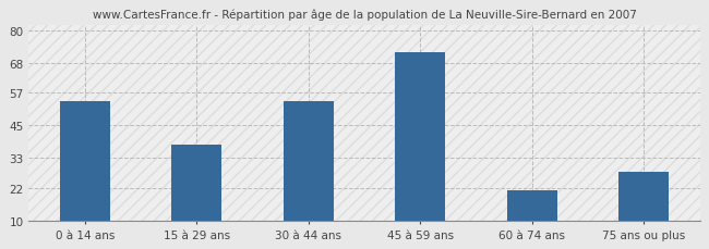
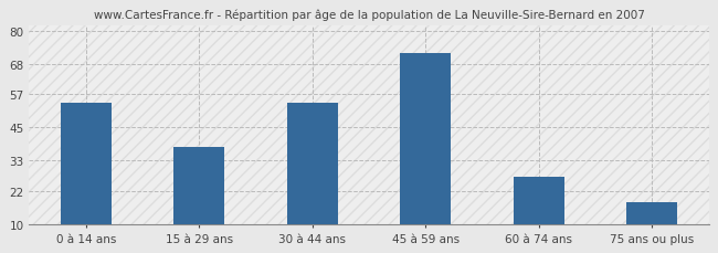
60 à 74 ans: 21 -> 27
75 ans ou plus: 28 -> 18
